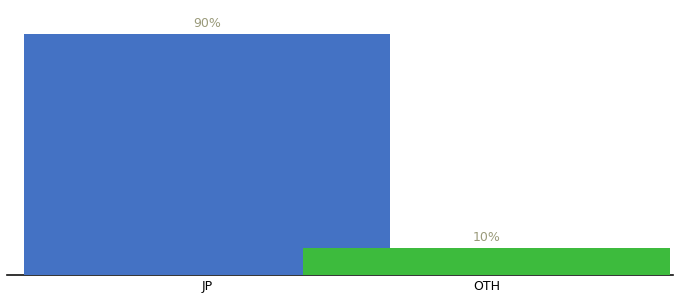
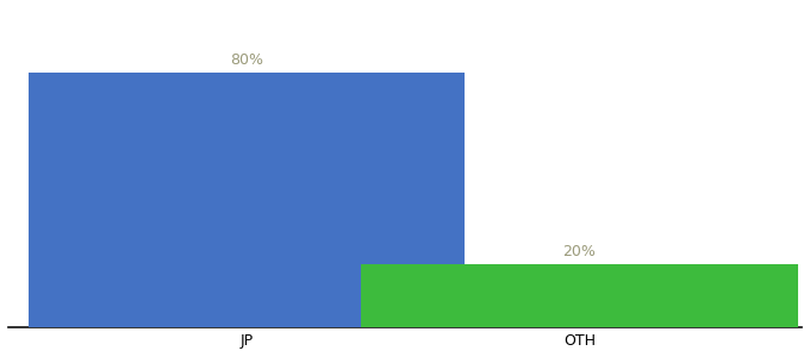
JP: 90% -> 80%
OTH: 10% -> 20%
